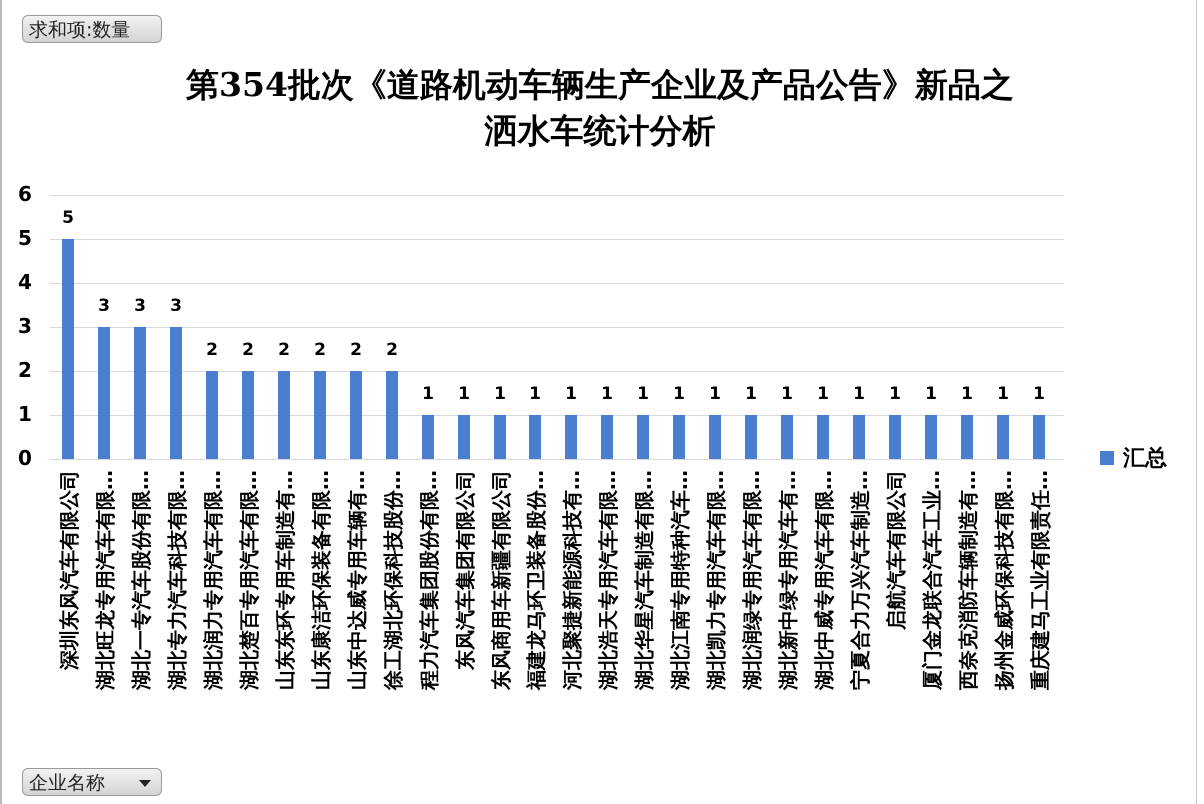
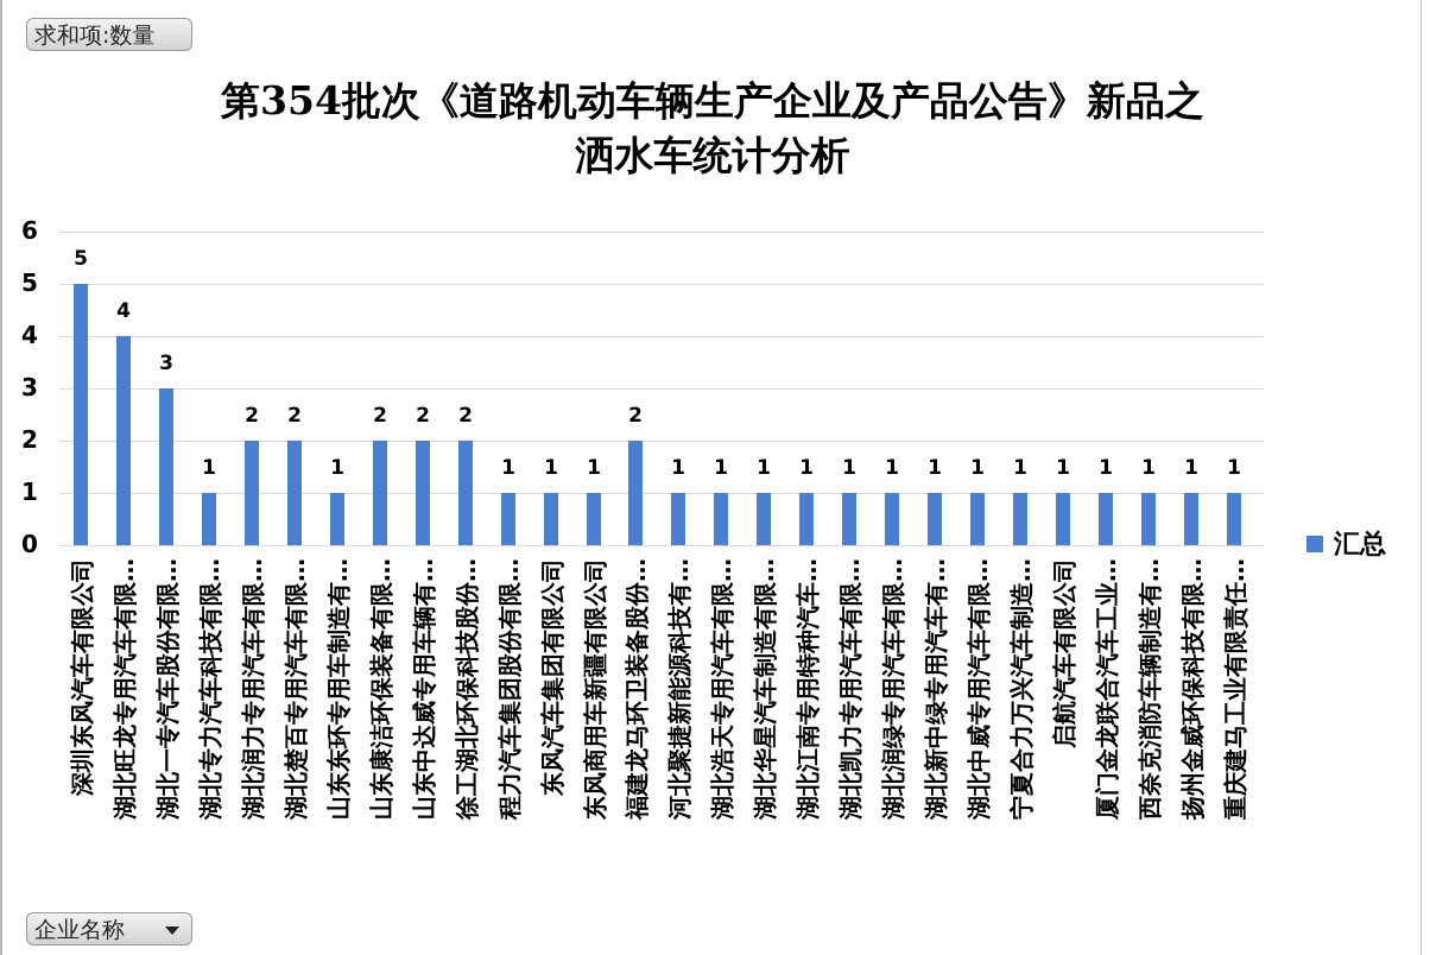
湖北旺龙专用汽车有限…: 3 -> 4
湖北专力汽车科技有限…: 3 -> 1
山东东环专用车制造有…: 2 -> 1
福建龙马环卫装备股份…: 1 -> 2
